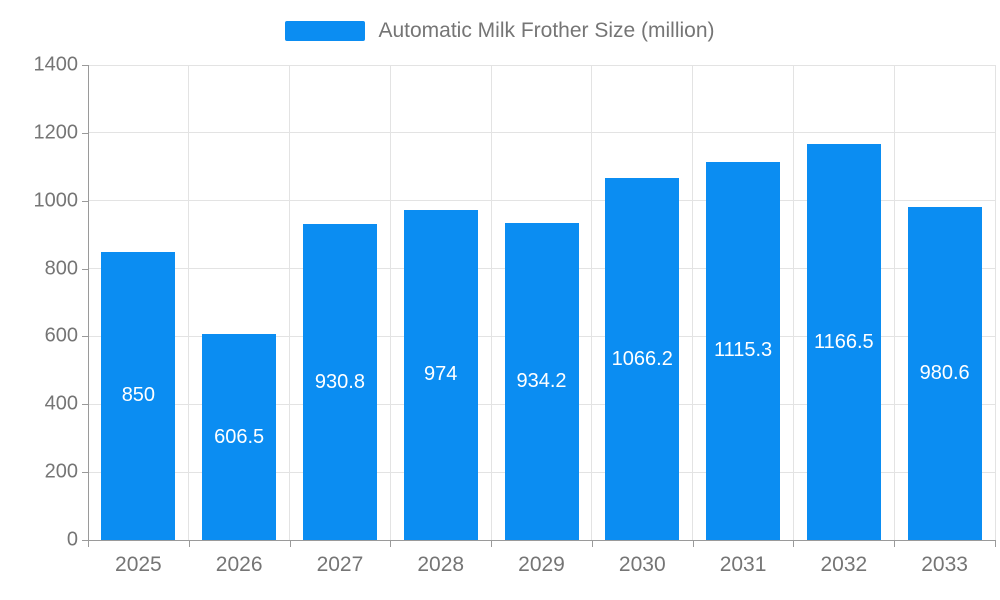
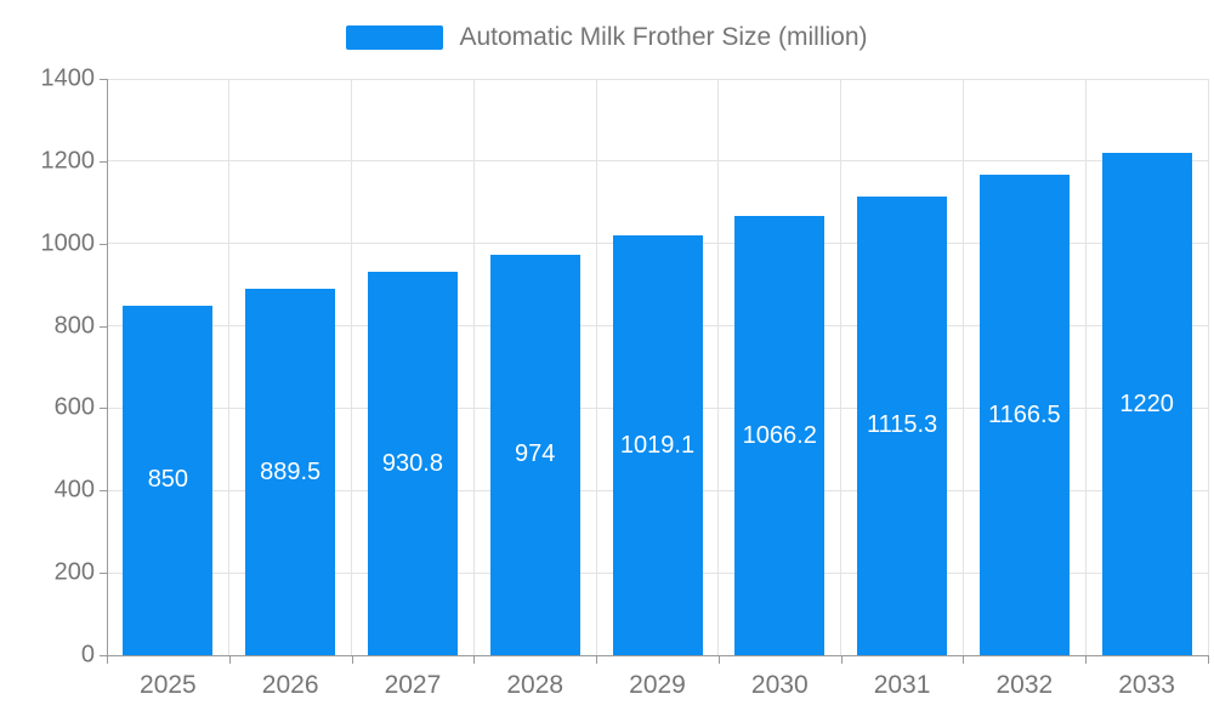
2026: 606.5 -> 889.5
2029: 934.2 -> 1019.1
2033: 980.6 -> 1220
